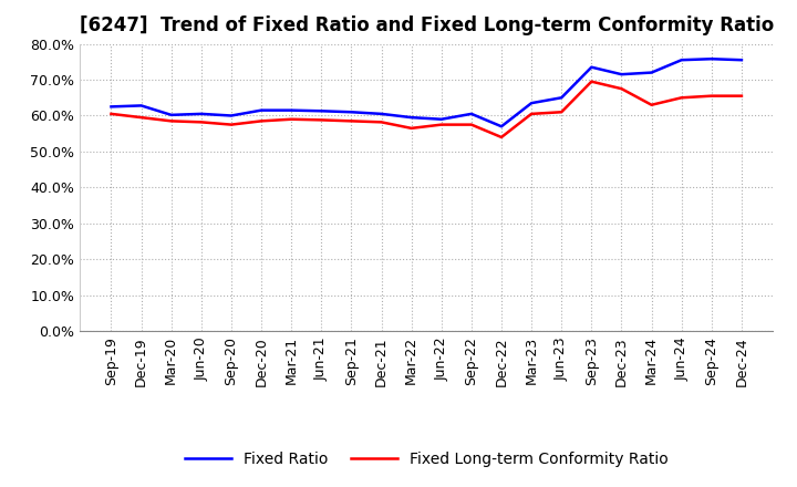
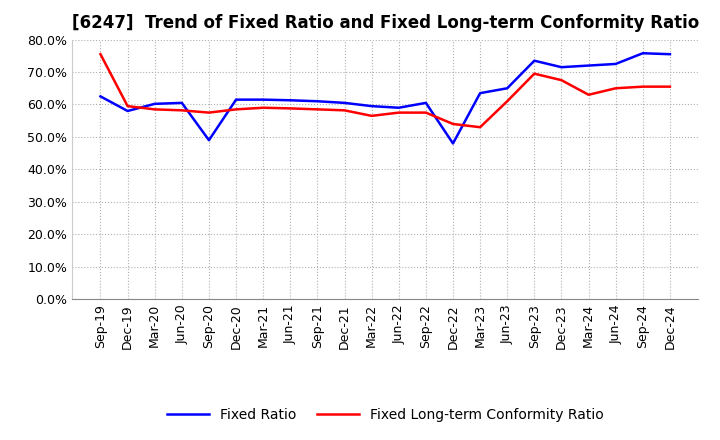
Fixed Long-term Conformity Ratio/Sep-19: 60.5% -> 75.5%
Fixed Ratio/Dec-19: 62.8% -> 58.0%
Fixed Ratio/Sep-20: 60.0% -> 49.0%
Fixed Ratio/Dec-22: 57.0% -> 48.0%
Fixed Long-term Conformity Ratio/Mar-23: 60.5% -> 53.0%
Fixed Ratio/Jun-24: 75.5% -> 72.5%
